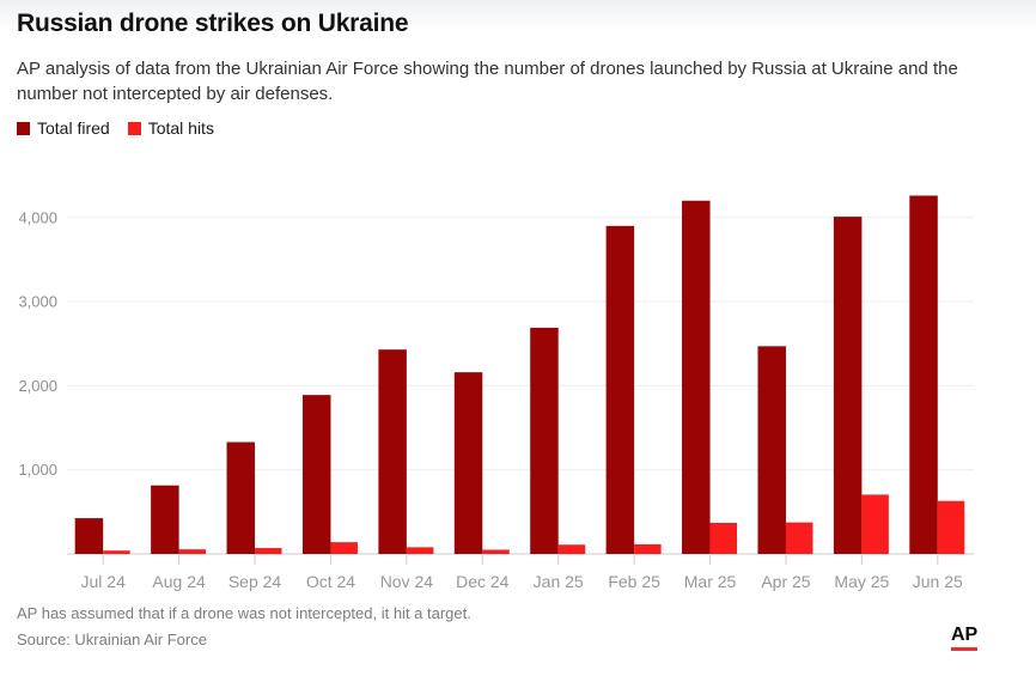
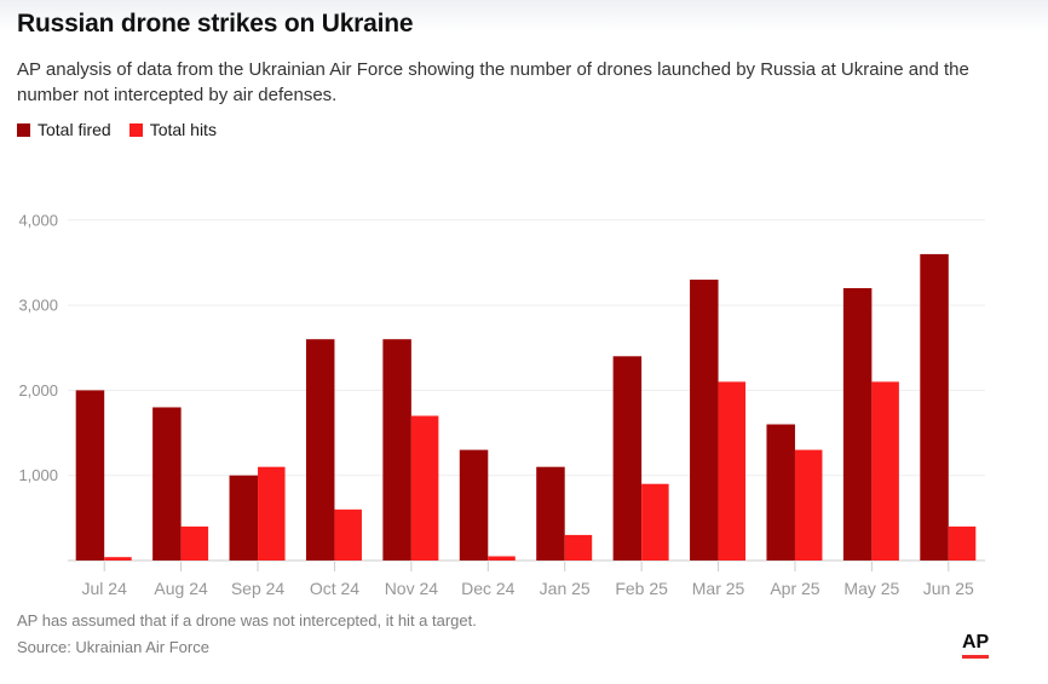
Total fired/Jul 24: 400 -> 2000
Total fired/Aug 24: 800 -> 1800
Total hits/Aug 24: 100 -> 400
Total fired/Sep 24: 1300 -> 1000
Total hits/Sep 24: 100 -> 1100
Total fired/Oct 24: 1900 -> 2600
Total hits/Oct 24: 100 -> 600
Total fired/Nov 24: 2400 -> 2600
Total hits/Nov 24: 100 -> 1700
Total fired/Dec 24: 2200 -> 1300
Total fired/Jan 25: 2700 -> 1100
Total hits/Jan 25: 100 -> 300
Total fired/Feb 25: 3900 -> 2400
Total hits/Feb 25: 100 -> 900
Total fired/Mar 25: 4200 -> 3300
Total hits/Mar 25: 400 -> 2100
Total fired/Apr 25: 2500 -> 1600
Total hits/Apr 25: 400 -> 1300
Total fired/May 25: 4000 -> 3200
Total hits/May 25: 700 -> 2100
Total fired/Jun 25: 4300 -> 3600
Total hits/Jun 25: 600 -> 400
